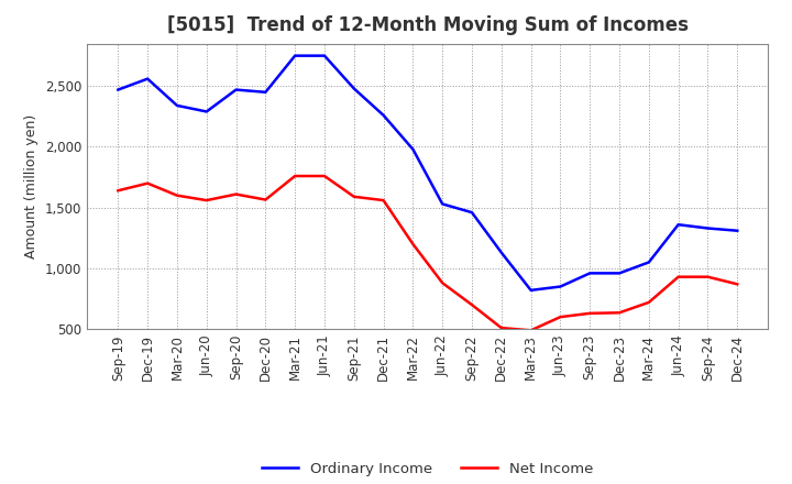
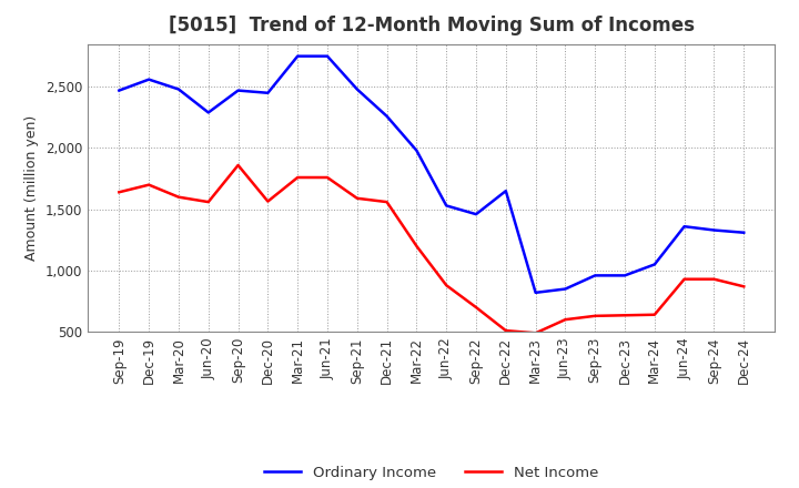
Ordinary Income/Mar-20: 2,340 -> 2,480
Net Income/Sep-20: 1,610 -> 1,860
Ordinary Income/Dec-22: 1,130 -> 1,650
Net Income/Mar-24: 720 -> 640
